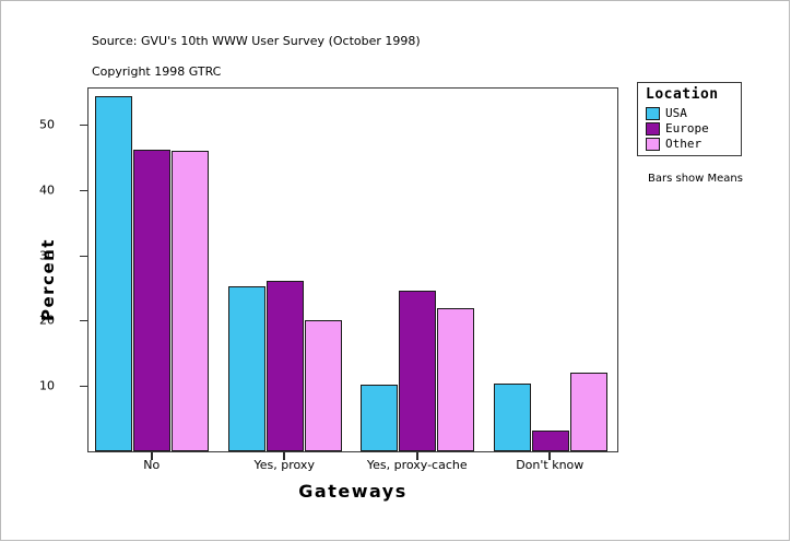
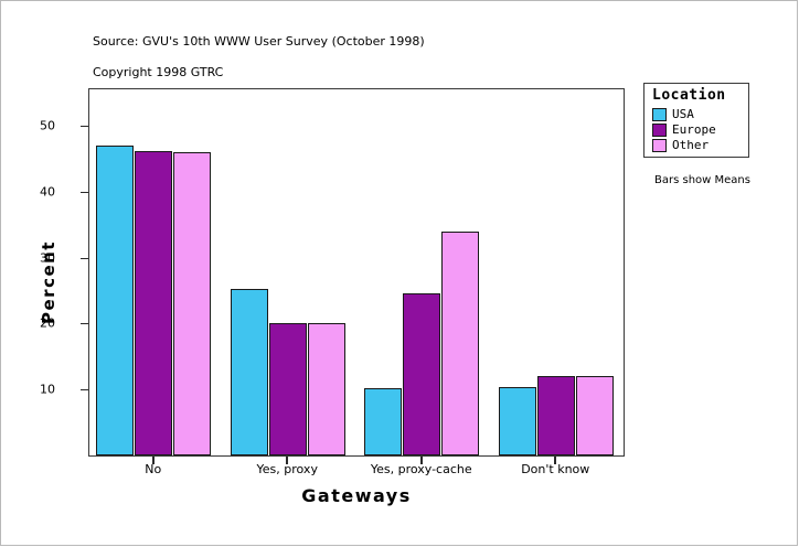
USA/No: 54 -> 47
Europe/Yes, proxy: 26 -> 20
Other/Yes, proxy-cache: 22 -> 34
Europe/Don't know: 3 -> 12
